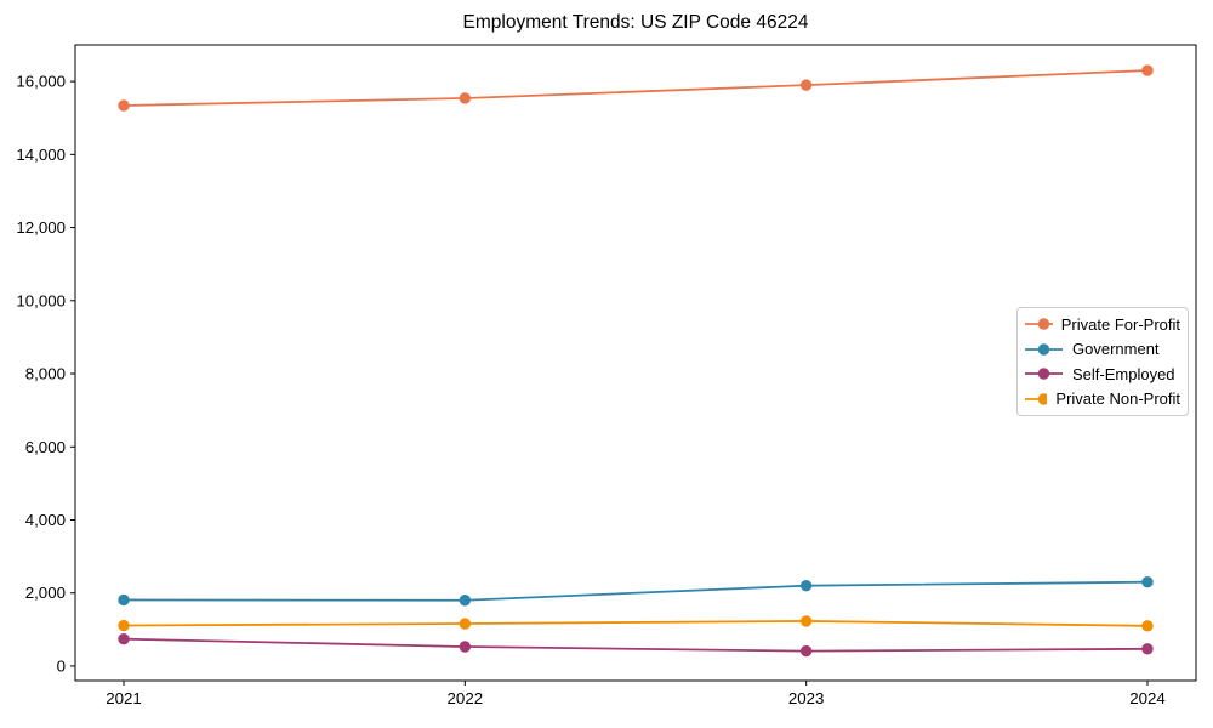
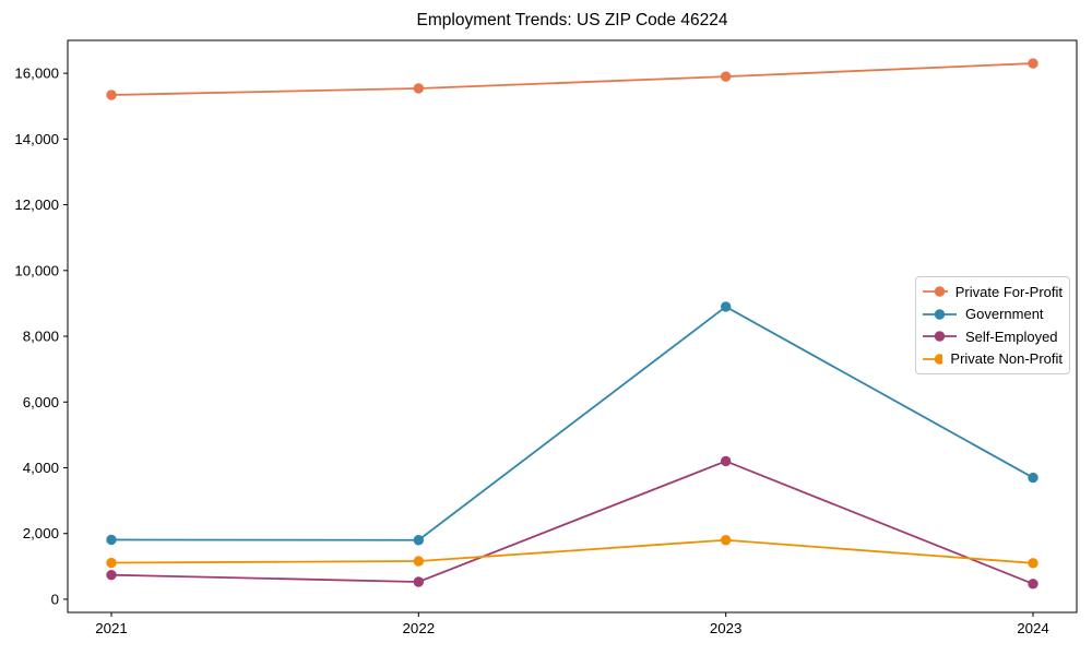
Government/2023: 2200 -> 8900
Self-Employed/2023: 400 -> 4200
Private Non-Profit/2023: 1200 -> 1800
Government/2024: 2300 -> 3700
